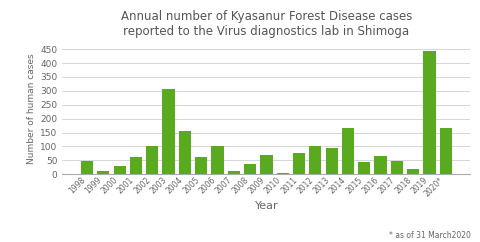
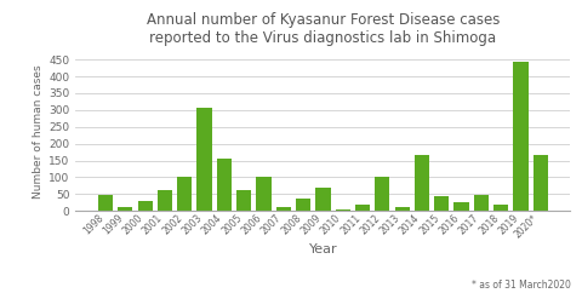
2011: 75 -> 20
2013: 95 -> 13
2016: 65 -> 25
